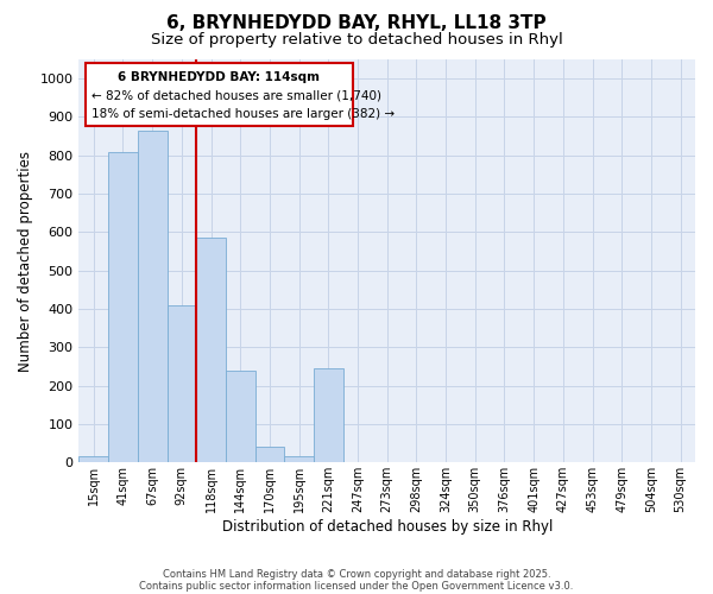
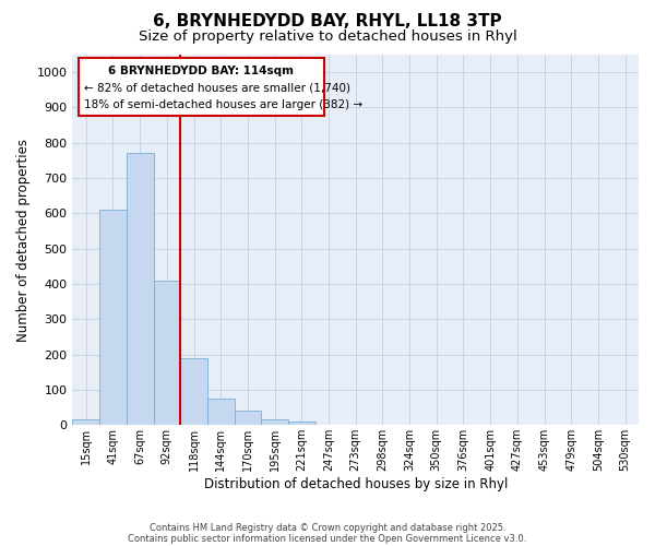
41sqm: 810 -> 610
67sqm: 865 -> 770
118sqm: 585 -> 190
144sqm: 240 -> 75
221sqm: 245 -> 10
